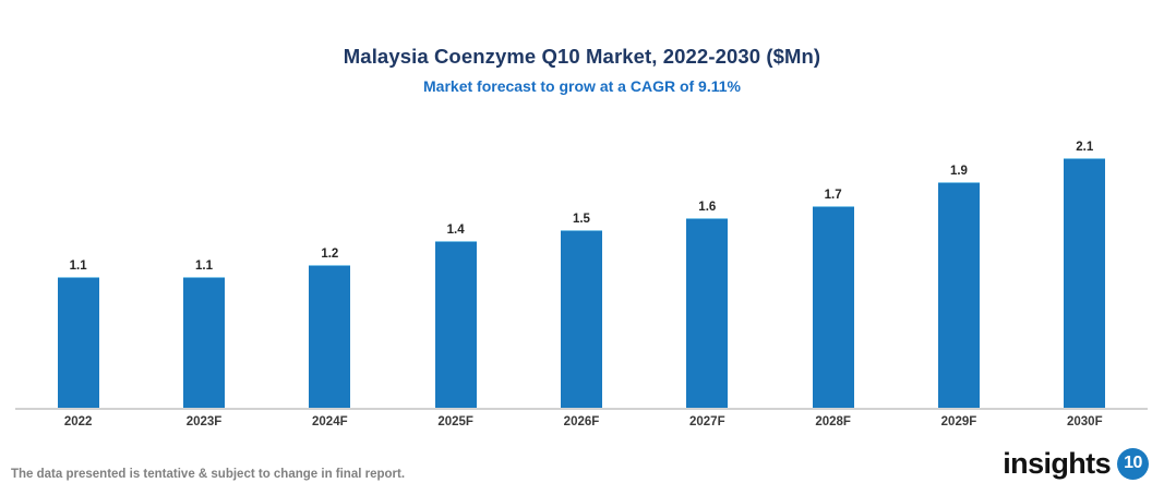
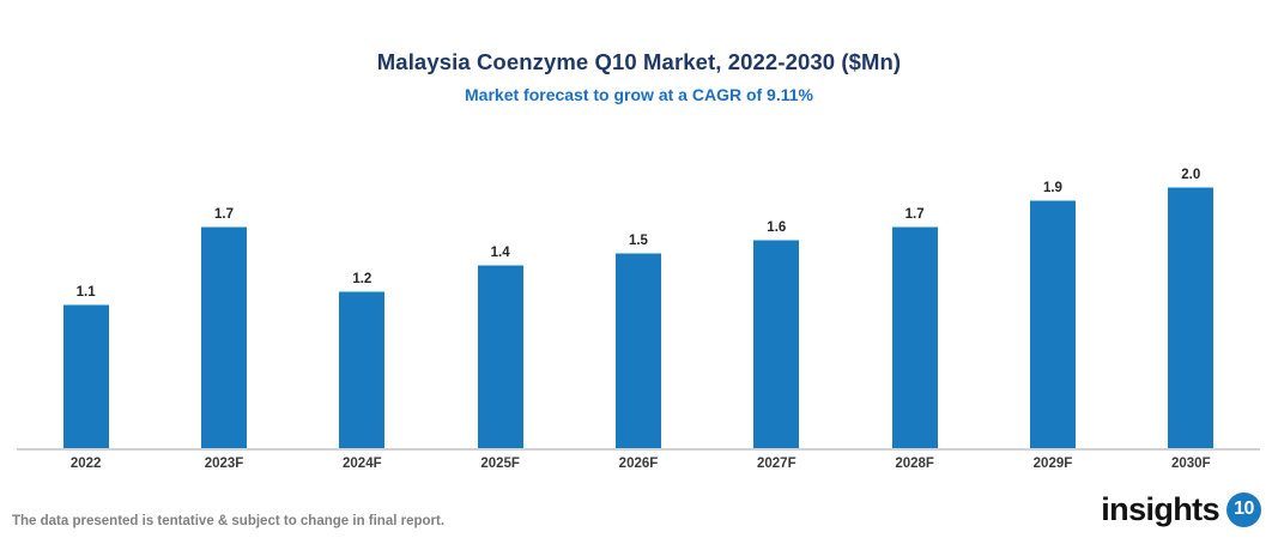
2023F: 1.1 -> 1.7
2030F: 2.1 -> 2.0
